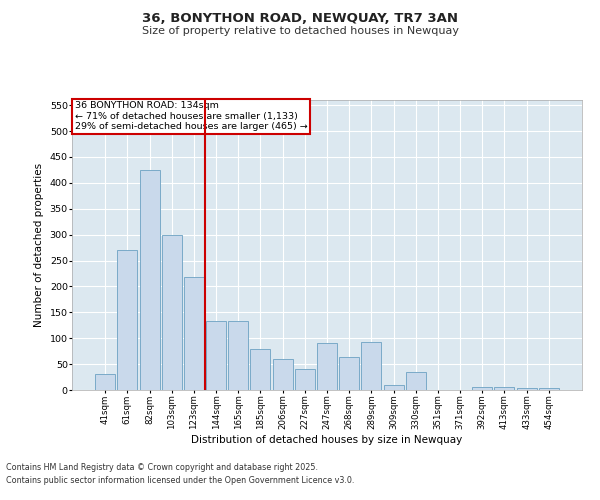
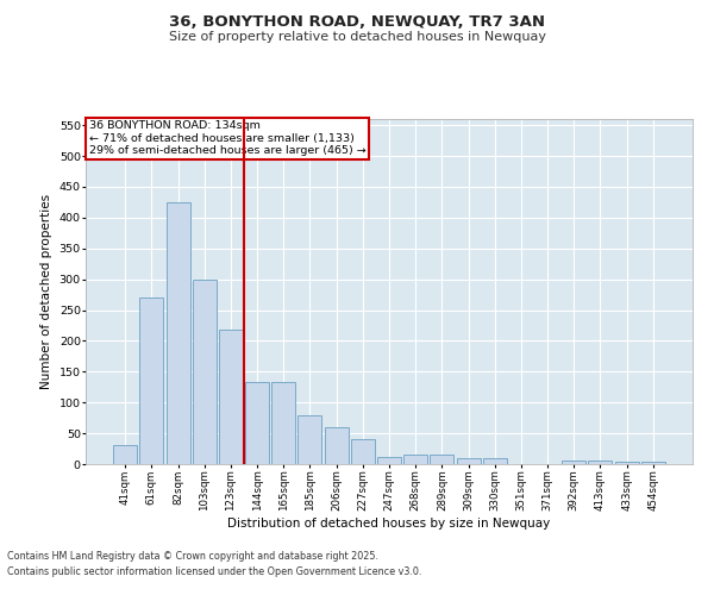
247sqm: 90 -> 12
268sqm: 64 -> 15
289sqm: 92 -> 15
330sqm: 34 -> 10
